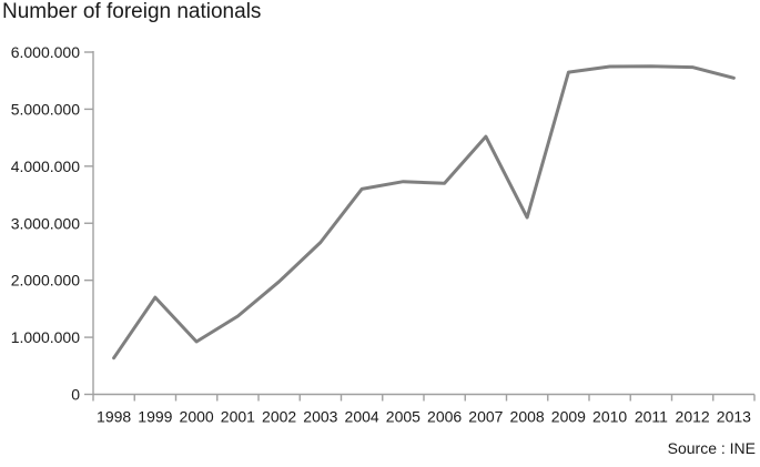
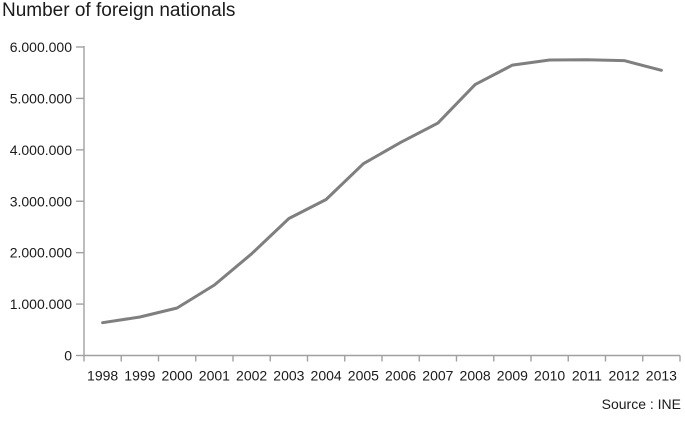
1999: 1700000 -> 700000
2004: 3600000 -> 3000000
2006: 3700000 -> 4100000
2008: 3100000 -> 5300000
